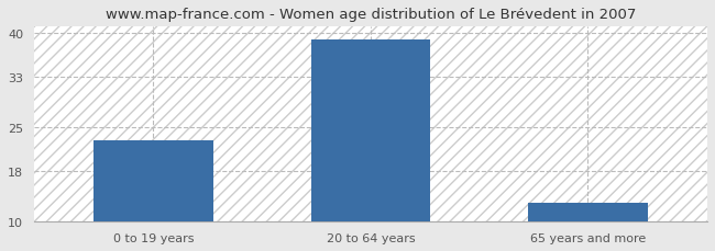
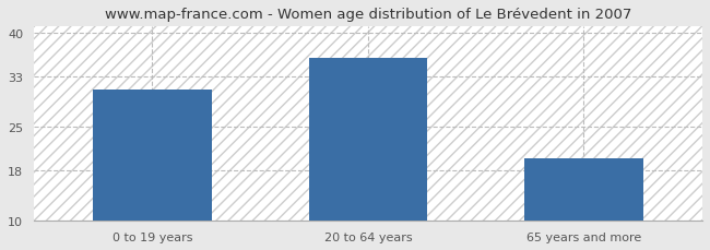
0 to 19 years: 23 -> 31
20 to 64 years: 39 -> 36
65 years and more: 13 -> 20
